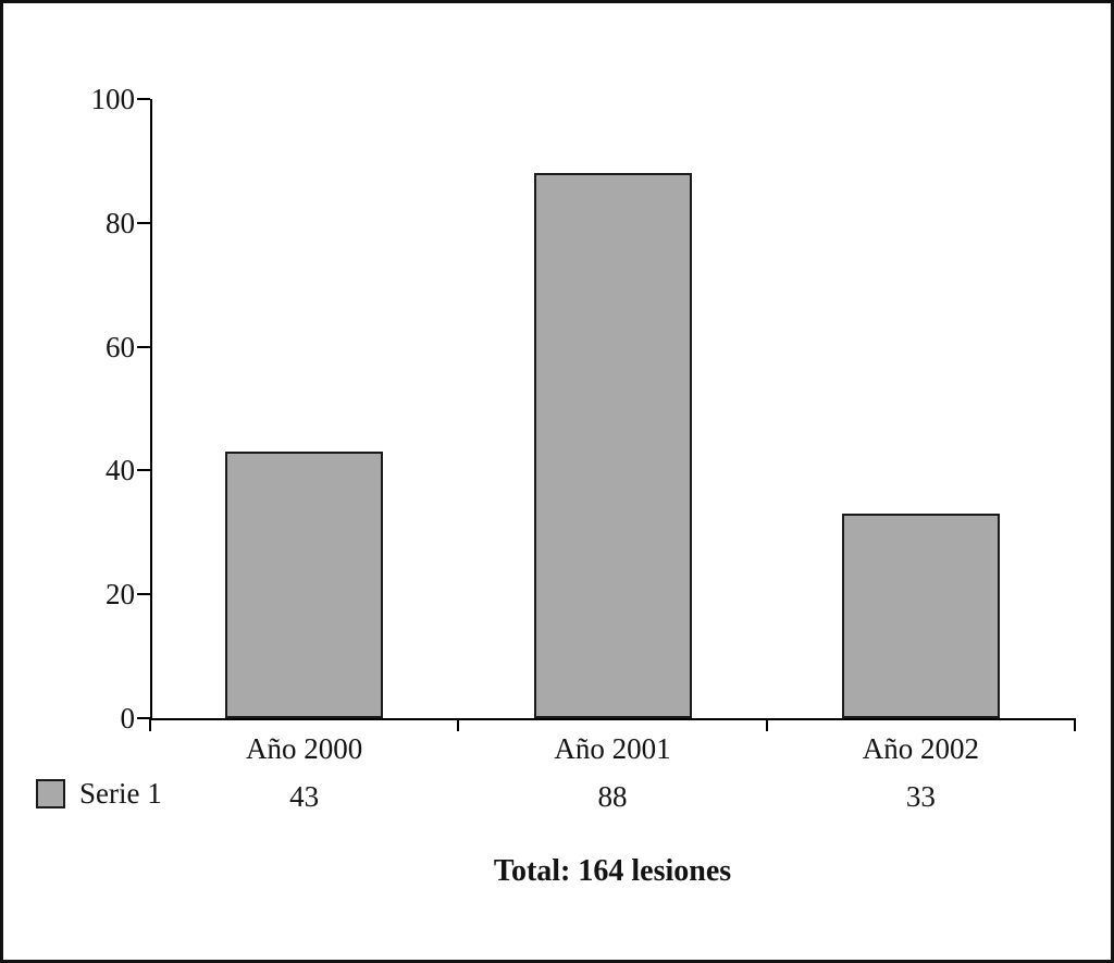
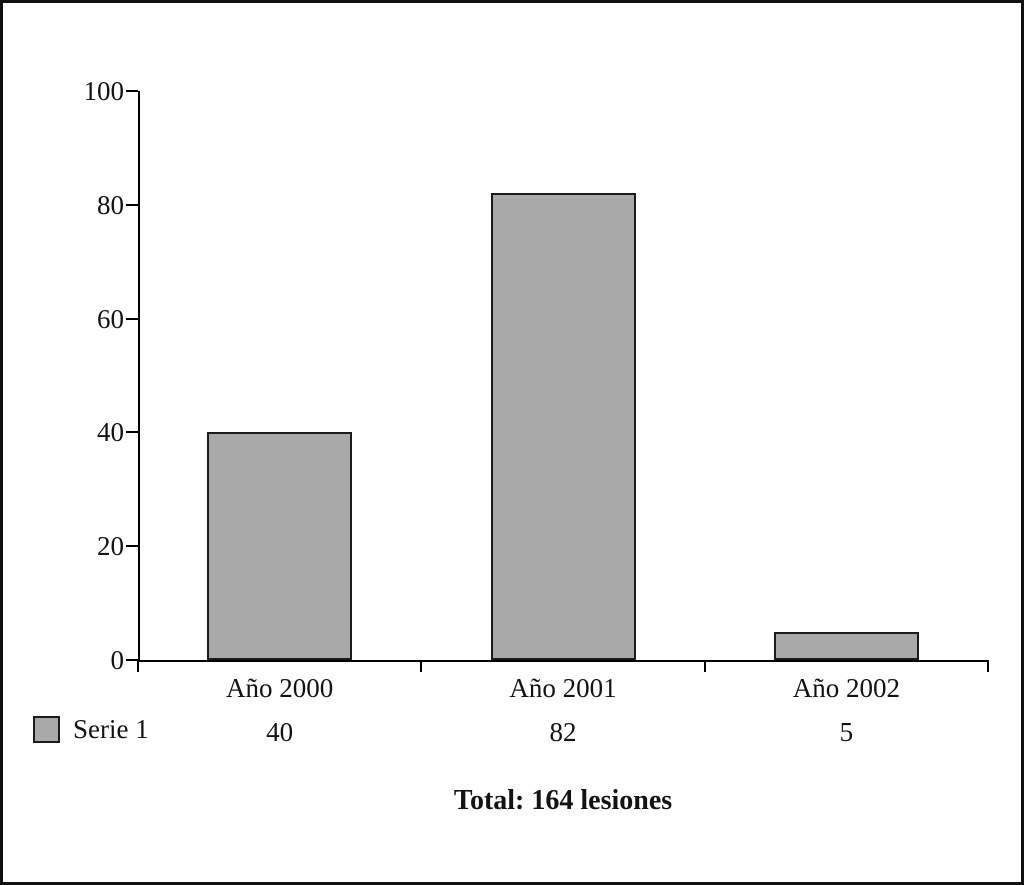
Año 2000: 43 -> 40
Año 2001: 88 -> 82
Año 2002: 33 -> 5
